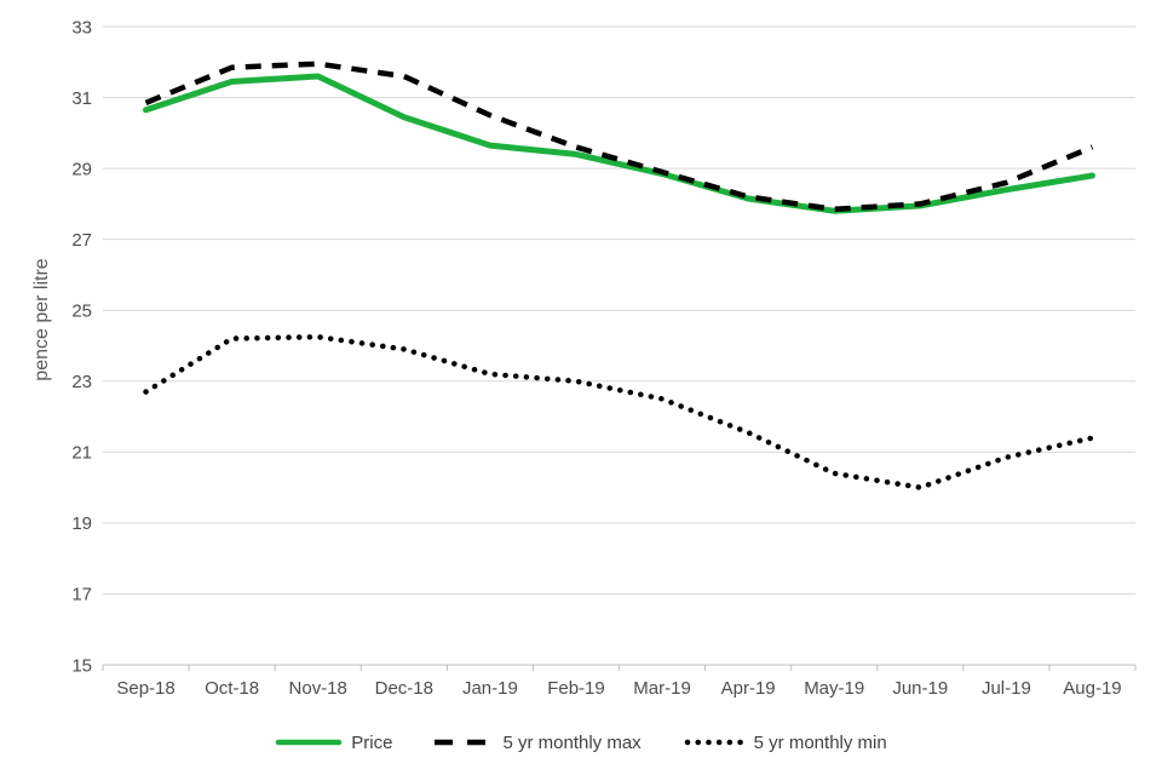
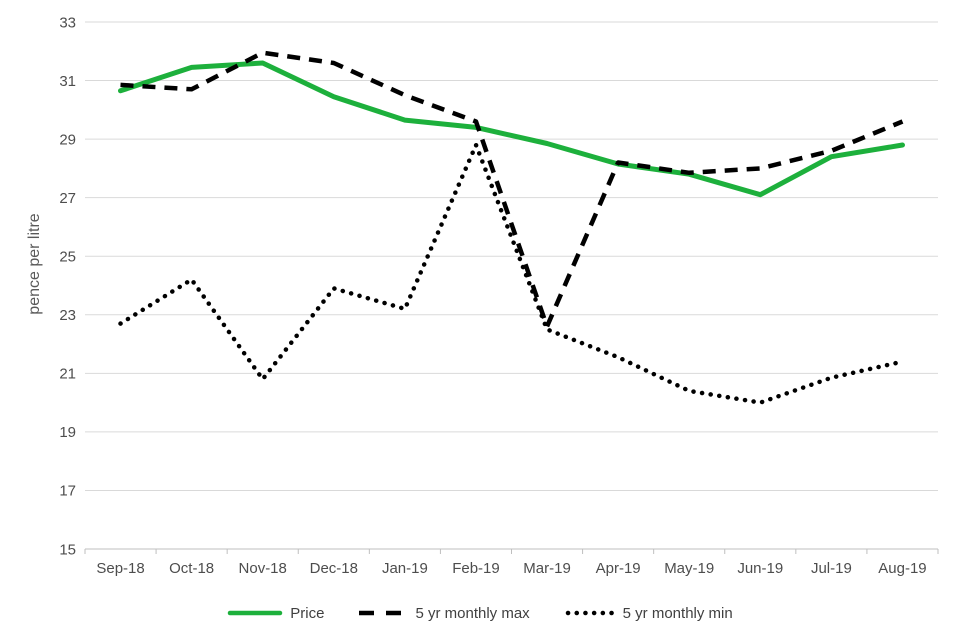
5 yr monthly max/Oct-18: 31.9 -> 30.7
5 yr monthly min/Nov-18: 24.2 -> 20.8
5 yr monthly min/Feb-19: 23.0 -> 28.8
5 yr monthly max/Mar-19: 28.9 -> 22.6
Price/Jun-19: 27.9 -> 27.1
